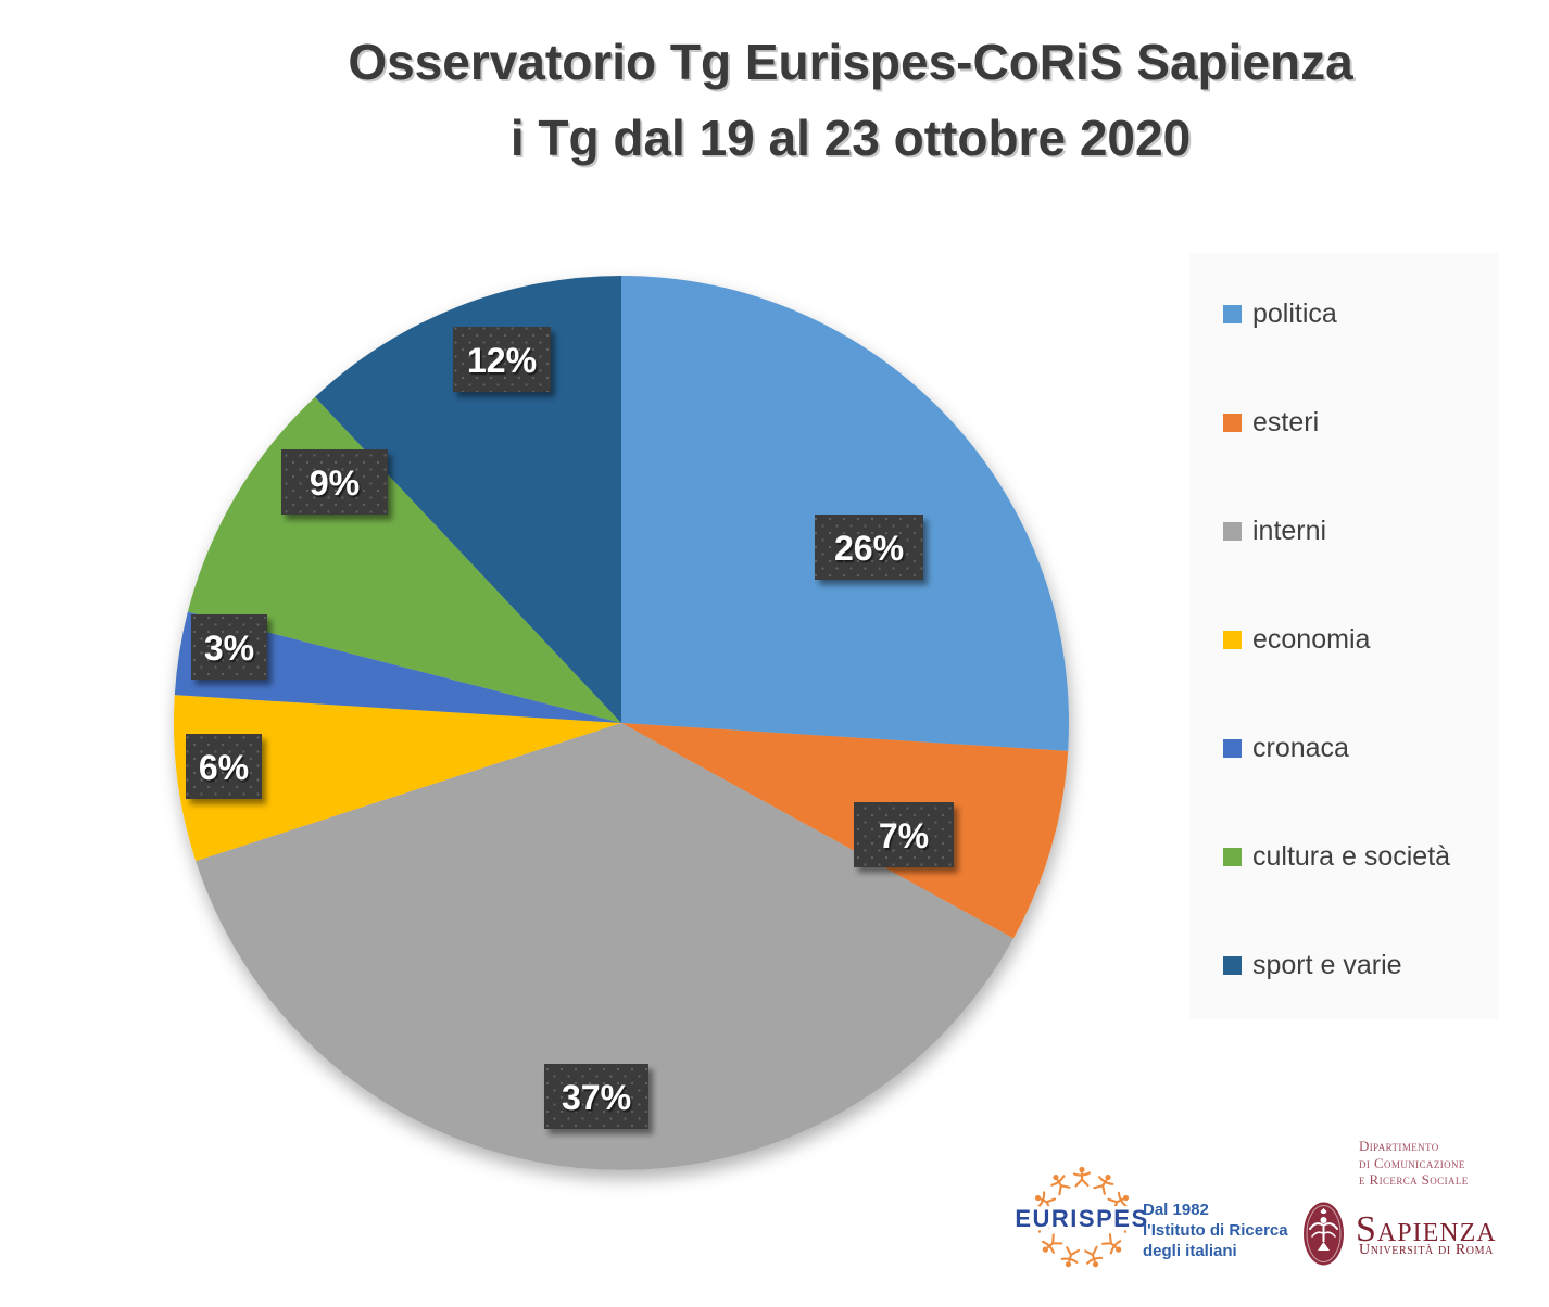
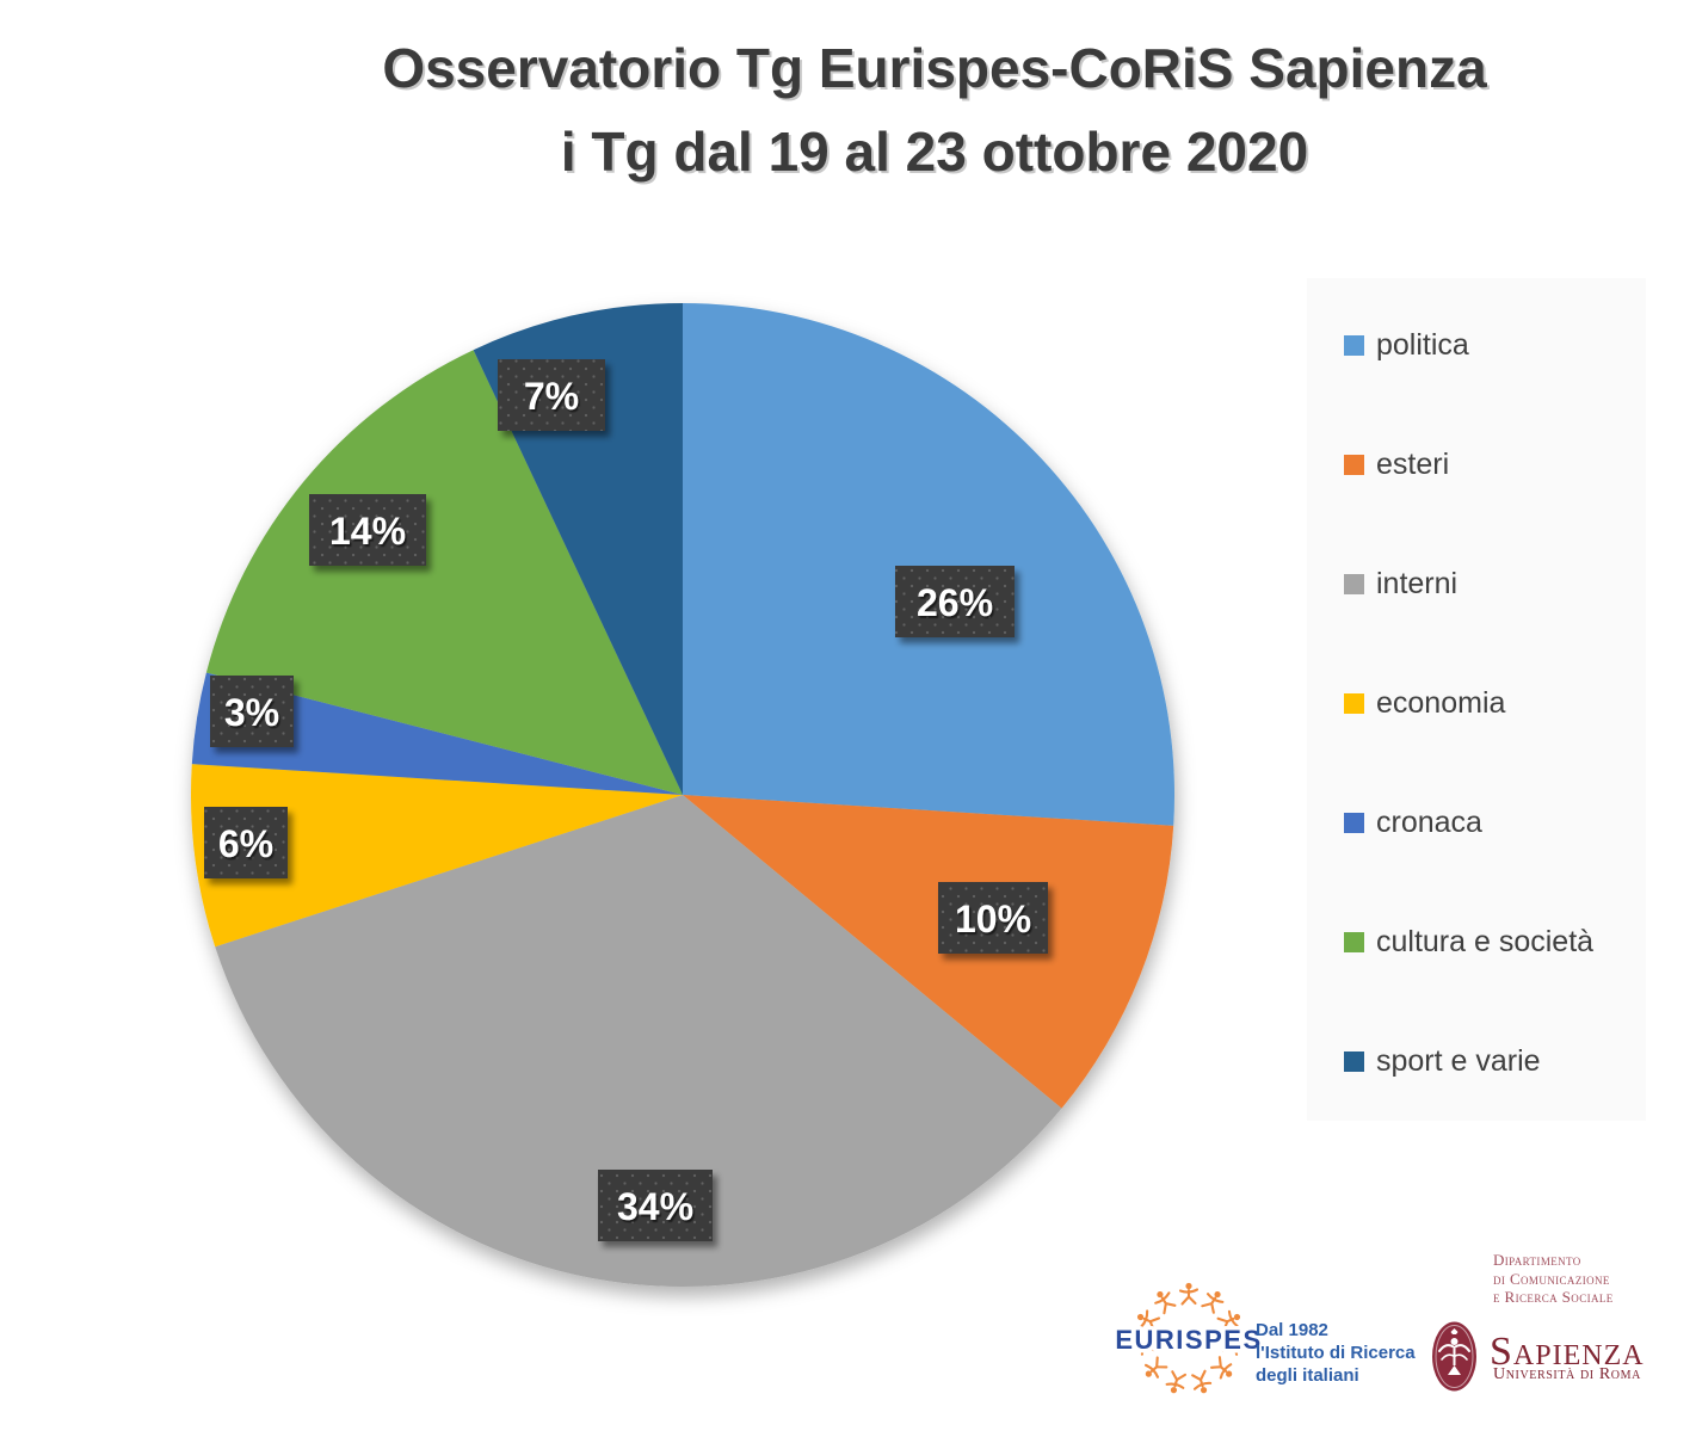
esteri: 7% -> 10%
interni: 37% -> 34%
cultura e società: 9% -> 14%
sport e varie: 12% -> 7%
